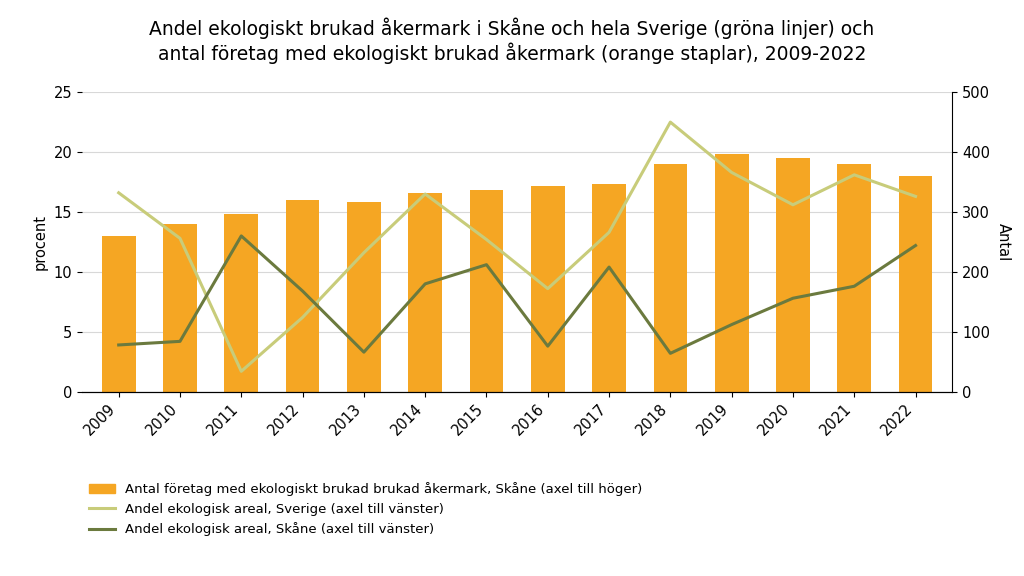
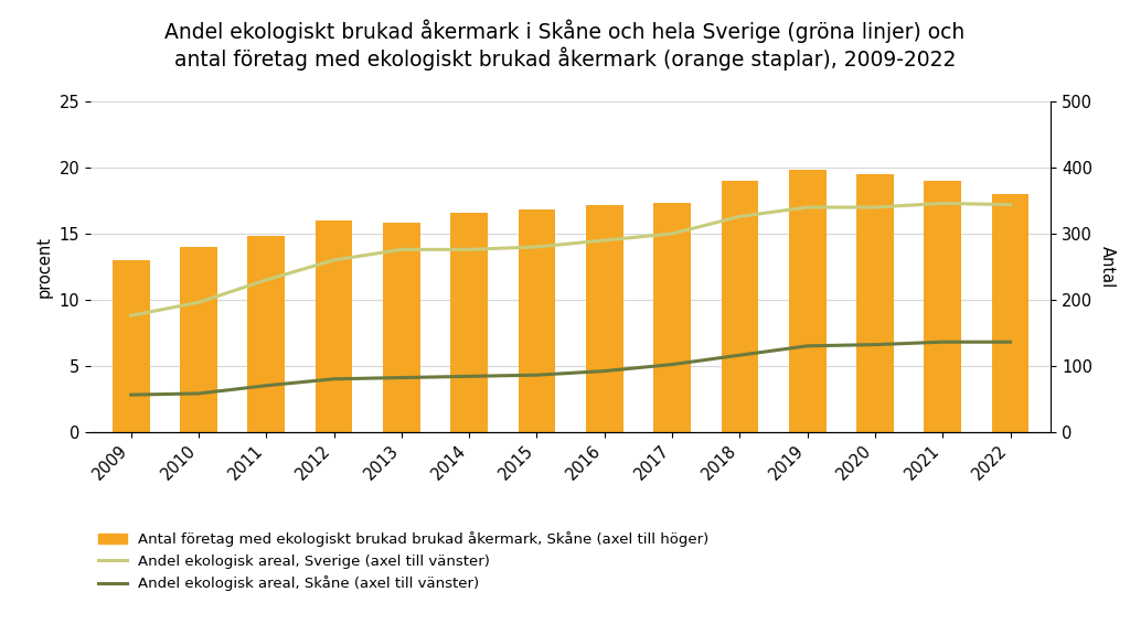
Andel ekologisk areal, Sverige (axel till vänster)/2009: 16.6 -> 8.8
Andel ekologisk areal, Skåne (axel till vänster)/2009: 3.9 -> 2.8
Andel ekologisk areal, Sverige (axel till vänster)/2010: 12.8 -> 9.8
Andel ekologisk areal, Skåne (axel till vänster)/2010: 4.2 -> 2.9
Andel ekologisk areal, Sverige (axel till vänster)/2011: 1.7 -> 11.5
Andel ekologisk areal, Skåne (axel till vänster)/2011: 13.0 -> 3.5
Andel ekologisk areal, Sverige (axel till vänster)/2012: 6.2 -> 13.0
Andel ekologisk areal, Skåne (axel till vänster)/2012: 8.4 -> 4.0
Andel ekologisk areal, Sverige (axel till vänster)/2013: 11.6 -> 13.8
Andel ekologisk areal, Skåne (axel till vänster)/2013: 3.3 -> 4.1
Andel ekologisk areal, Sverige (axel till vänster)/2014: 16.5 -> 13.8
Andel ekologisk areal, Skåne (axel till vänster)/2014: 9.0 -> 4.2
Andel ekologisk areal, Sverige (axel till vänster)/2015: 12.7 -> 14.0
Andel ekologisk areal, Skåne (axel till vänster)/2015: 10.6 -> 4.3
Andel ekologisk areal, Sverige (axel till vänster)/2016: 8.6 -> 14.5
Andel ekologisk areal, Skåne (axel till vänster)/2016: 3.8 -> 4.6
Andel ekologisk areal, Sverige (axel till vänster)/2017: 13.3 -> 15.0
Andel ekologisk areal, Skåne (axel till vänster)/2017: 10.4 -> 5.1
Andel ekologisk areal, Sverige (axel till vänster)/2018: 22.5 -> 16.3
Andel ekologisk areal, Skåne (axel till vänster)/2018: 3.2 -> 5.8
Andel ekologisk areal, Sverige (axel till vänster)/2019: 18.3 -> 17.0
Andel ekologisk areal, Skåne (axel till vänster)/2019: 5.6 -> 6.5
Andel ekologisk areal, Sverige (axel till vänster)/2020: 15.6 -> 17.0
Andel ekologisk areal, Skåne (axel till vänster)/2020: 7.8 -> 6.6
Andel ekologisk areal, Sverige (axel till vänster)/2021: 18.1 -> 17.3
Andel ekologisk areal, Skåne (axel till vänster)/2021: 8.8 -> 6.8
Andel ekologisk areal, Sverige (axel till vänster)/2022: 16.3 -> 17.2
Andel ekologisk areal, Skåne (axel till vänster)/2022: 12.2 -> 6.8
